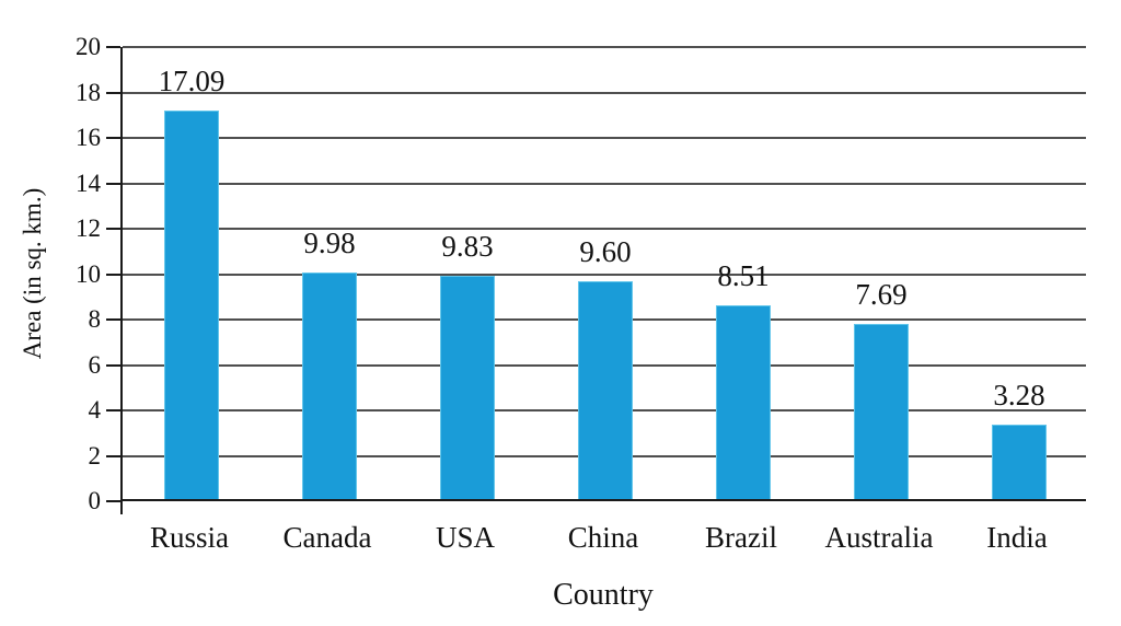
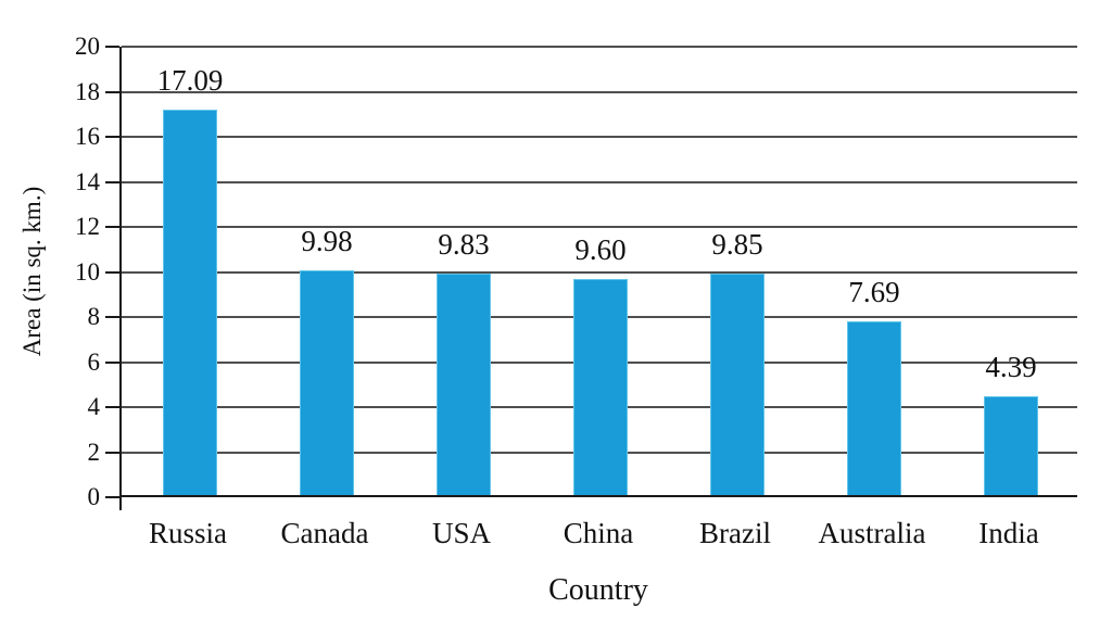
Brazil: 8.51 -> 9.85
India: 3.28 -> 4.39
